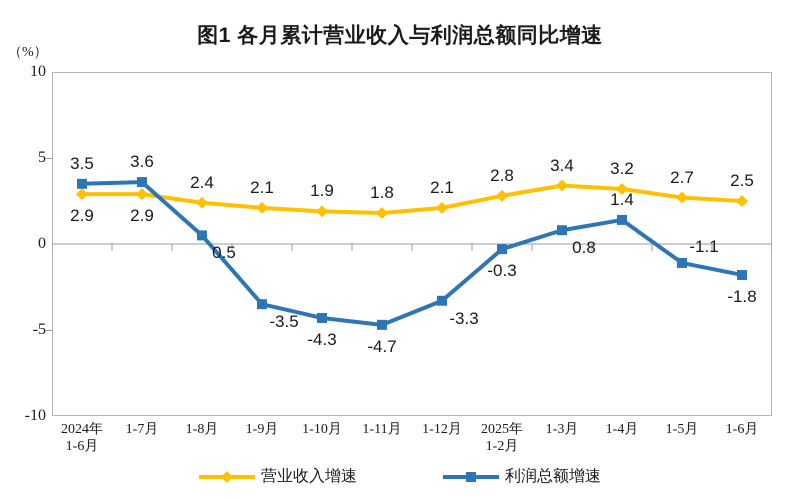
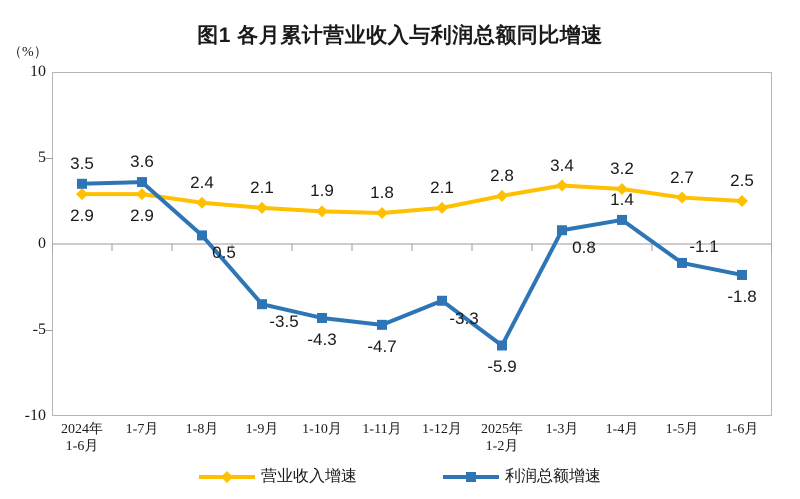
利润总额增速/2025年 1-2月: -0.3 -> -5.9
